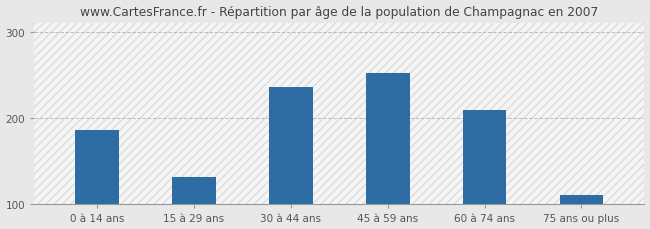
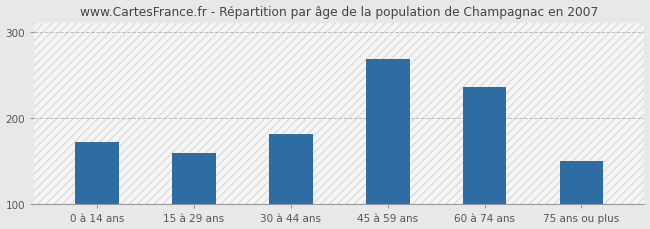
0 à 14 ans: 186 -> 172
15 à 29 ans: 132 -> 160
30 à 44 ans: 236 -> 182
45 à 59 ans: 252 -> 268
60 à 74 ans: 209 -> 236
75 ans ou plus: 111 -> 150
